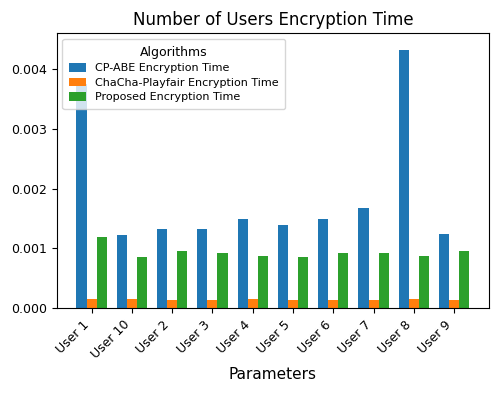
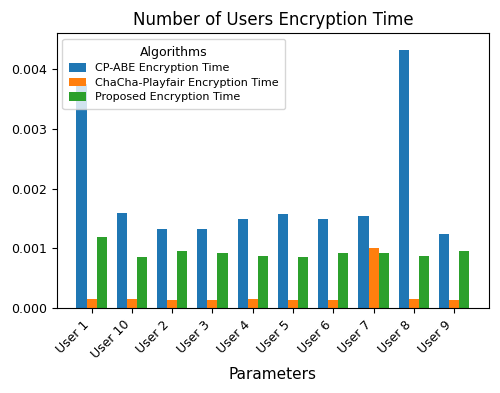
CP-ABE Encryption Time/User 10: 0.00122 -> 0.00160
CP-ABE Encryption Time/User 5: 0.00140 -> 0.00158
CP-ABE Encryption Time/User 7: 0.00168 -> 0.00154
ChaCha-Playfair Encryption Time/User 7: 0.00015 -> 0.00100
